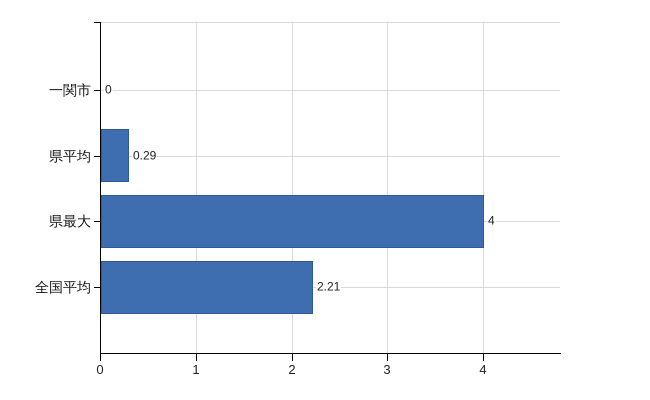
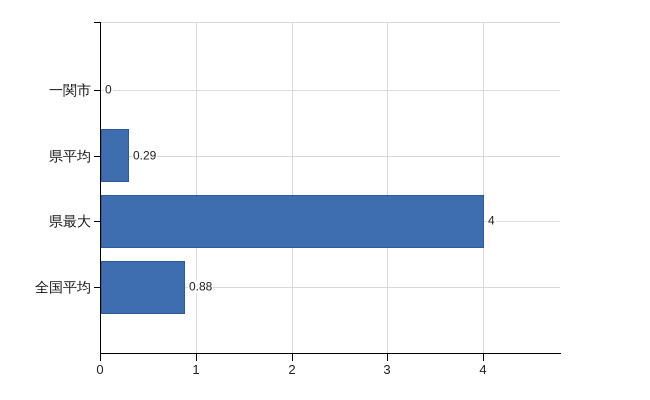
全国平均: 2.21 -> 0.88
